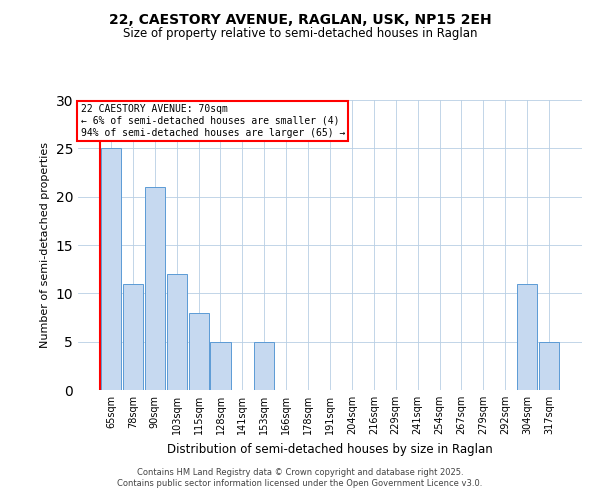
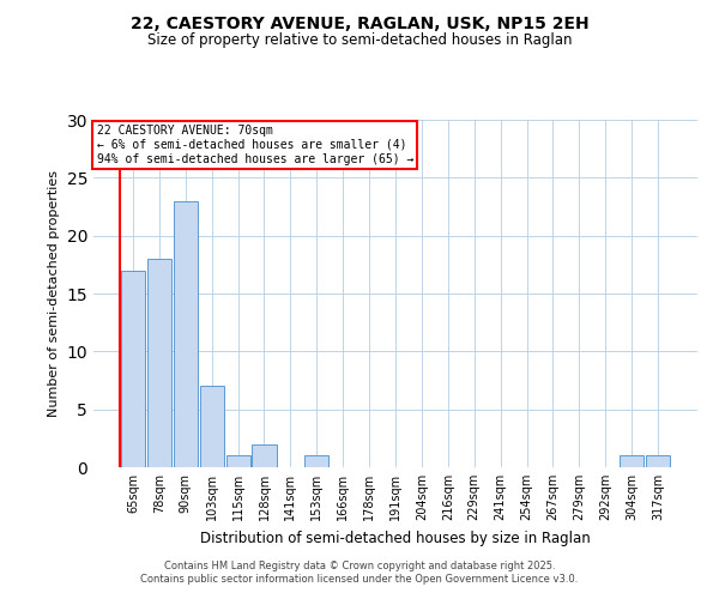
65sqm: 25 -> 17
78sqm: 11 -> 18
90sqm: 21 -> 23
103sqm: 12 -> 7
115sqm: 8 -> 1
128sqm: 5 -> 2
153sqm: 5 -> 1
304sqm: 11 -> 1
317sqm: 5 -> 1
